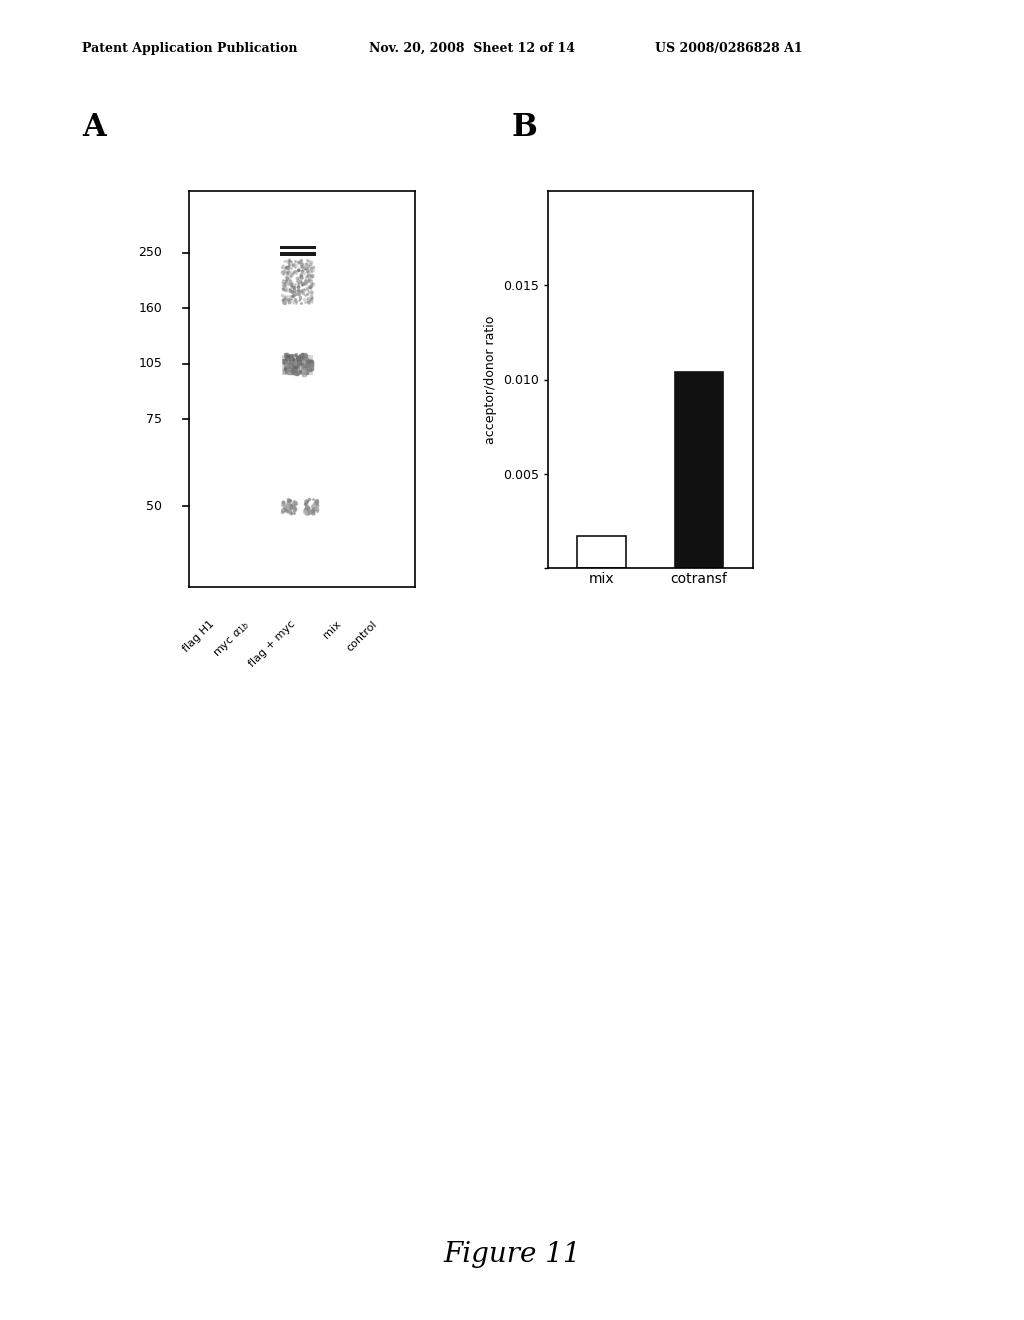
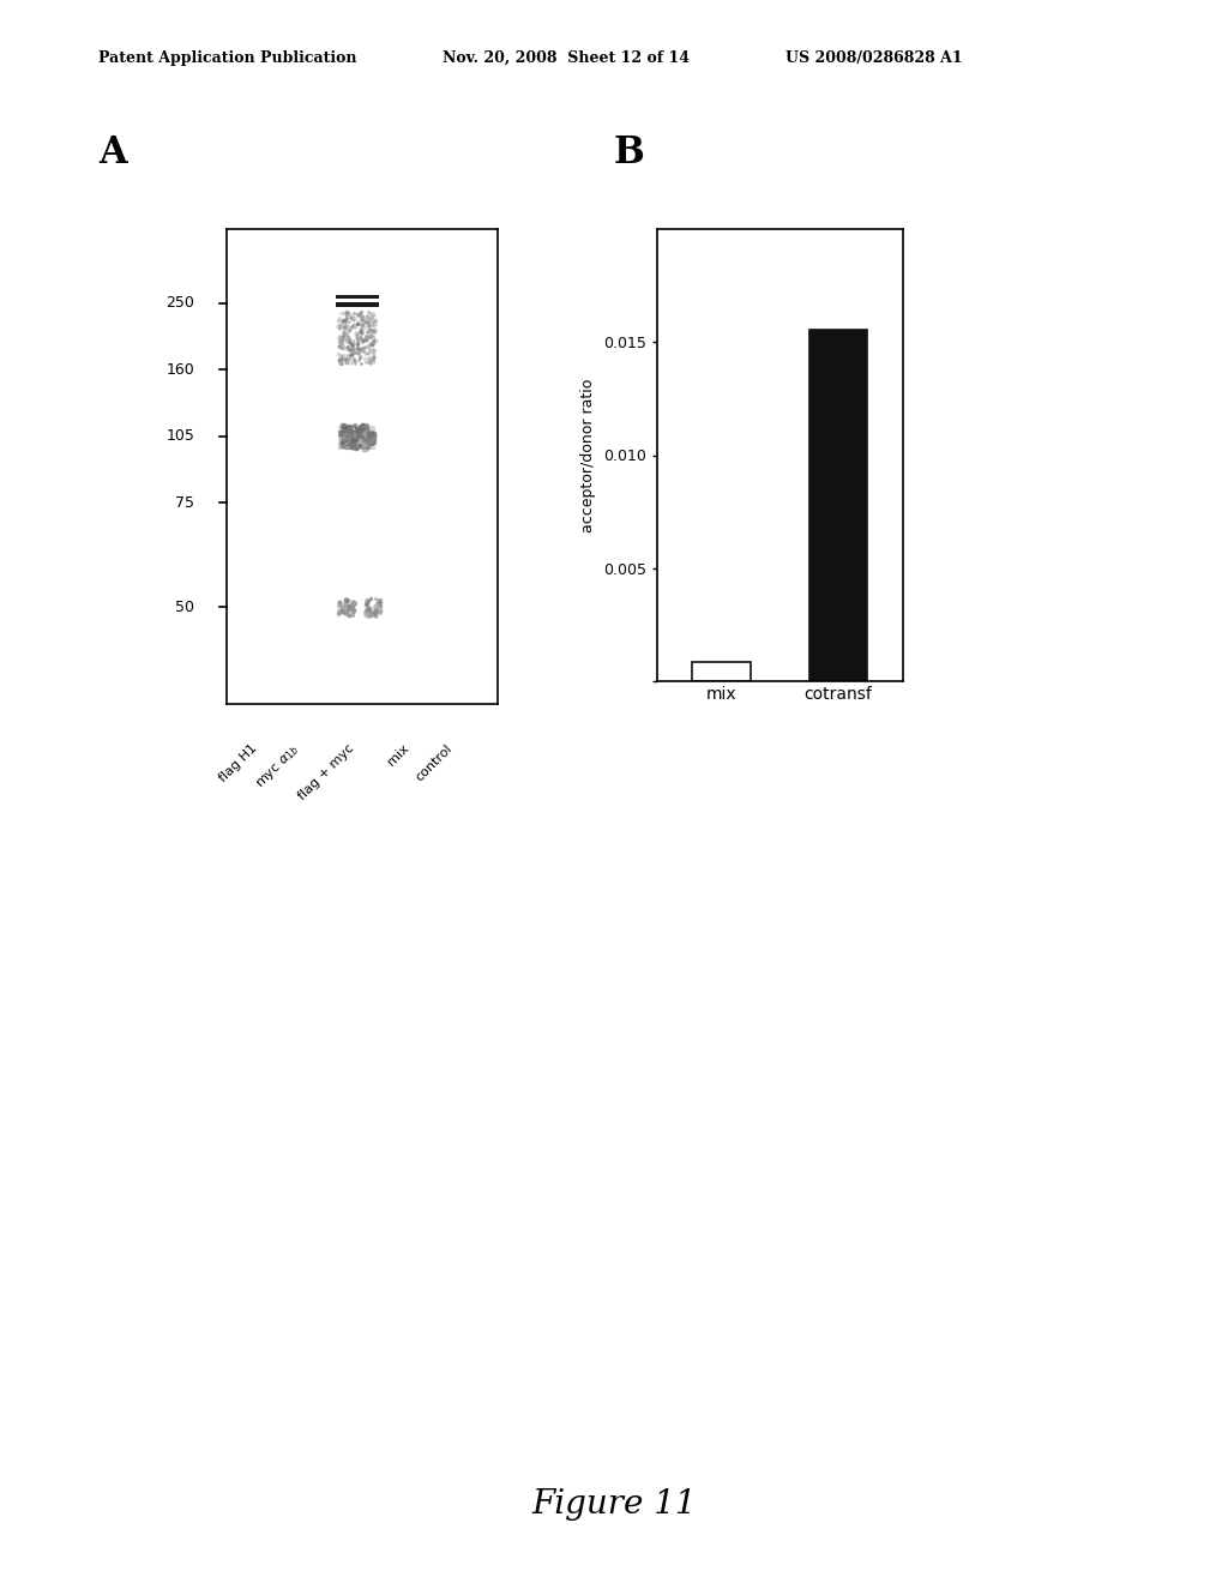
mix: 0.0017 -> 0.0008
cotransf: 0.0104 -> 0.0155
